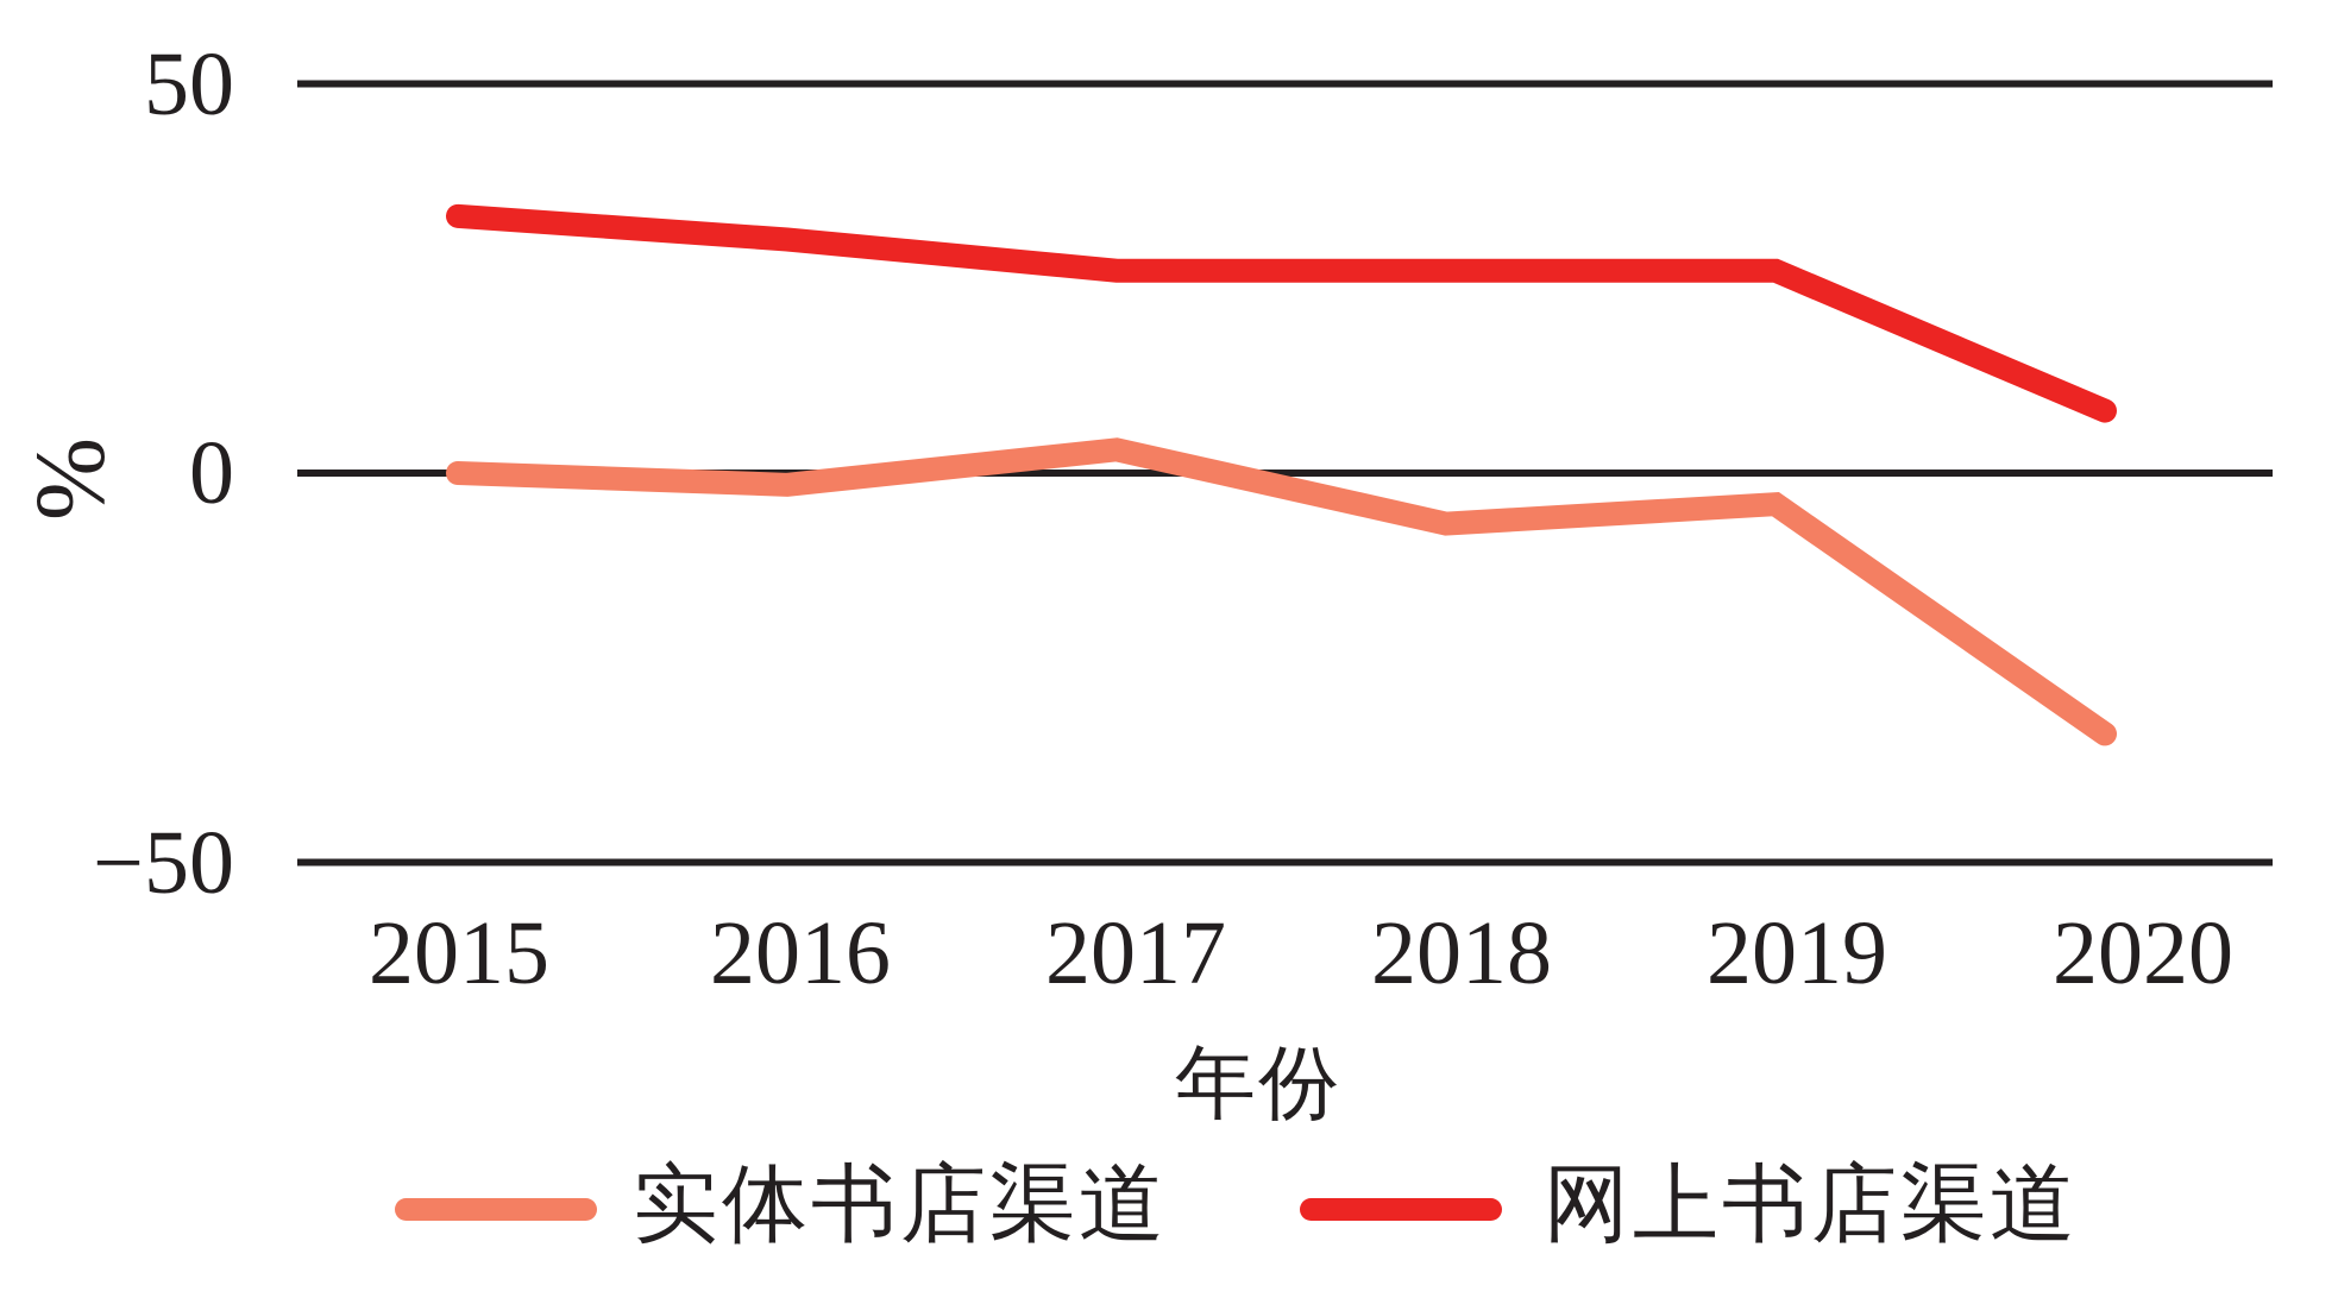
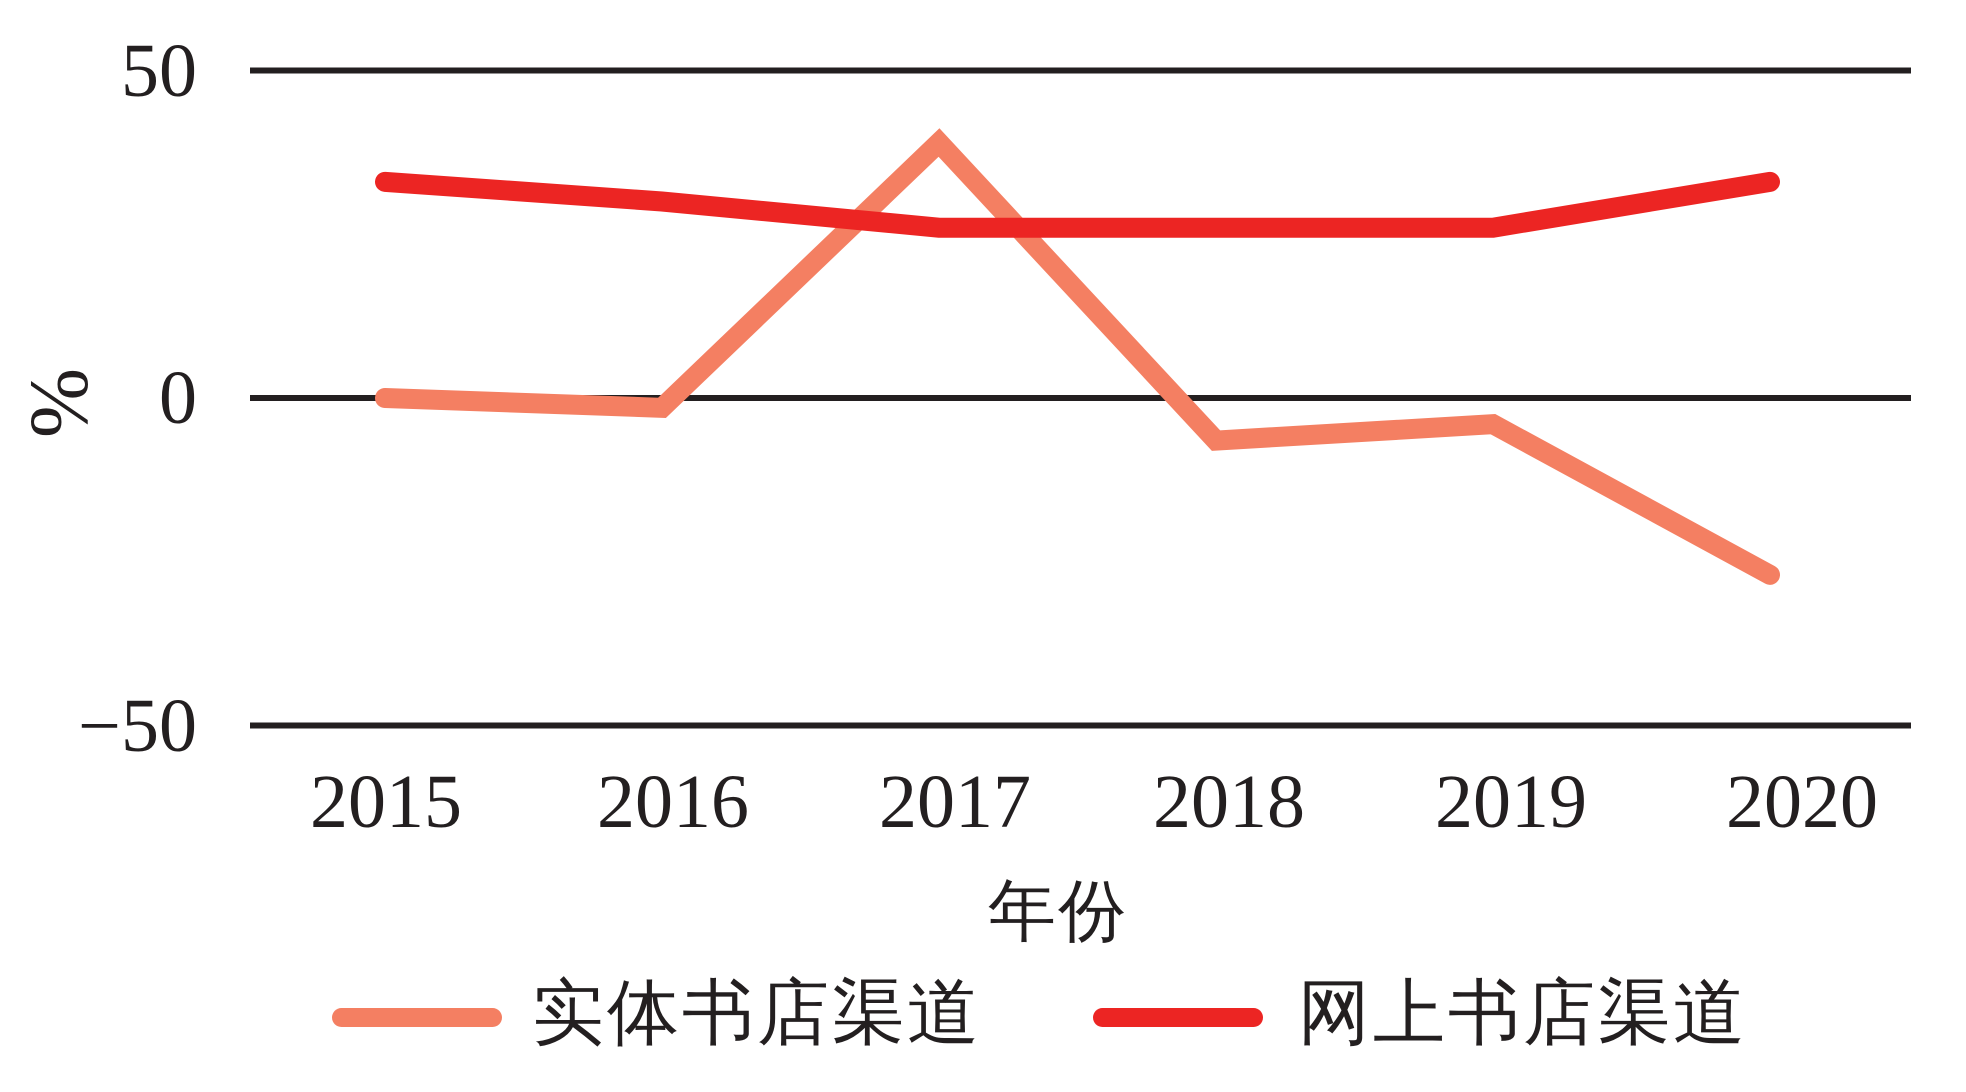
实体书店渠道/2017: 3 -> 39
实体书店渠道/2020: -34 -> -27
网上书店渠道/2020: 8 -> 33
